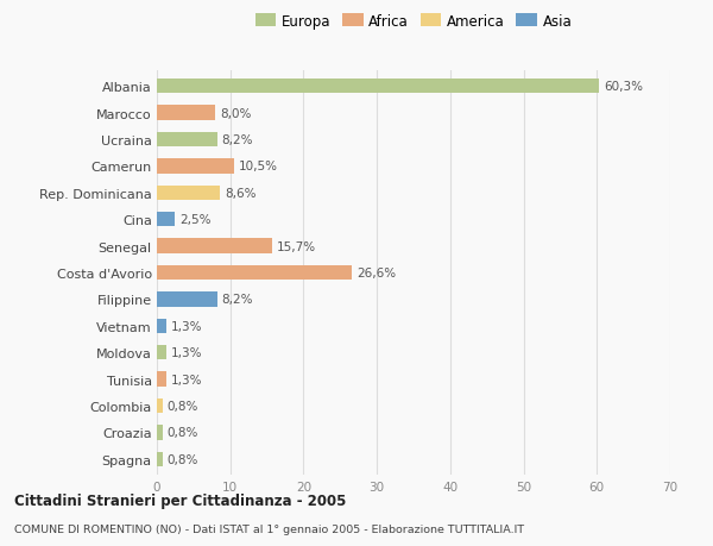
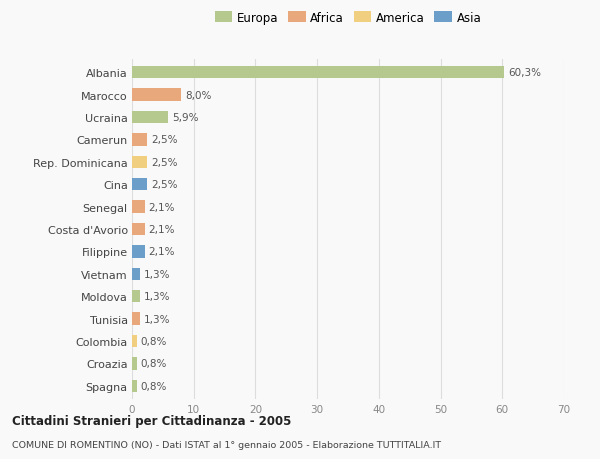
Ucraina: 8,2% -> 5,9%
Camerun: 10,5% -> 2,5%
Rep. Dominicana: 8,6% -> 2,5%
Senegal: 15,7% -> 2,1%
Costa d'Avorio: 26,6% -> 2,1%
Filippine: 8,2% -> 2,1%
